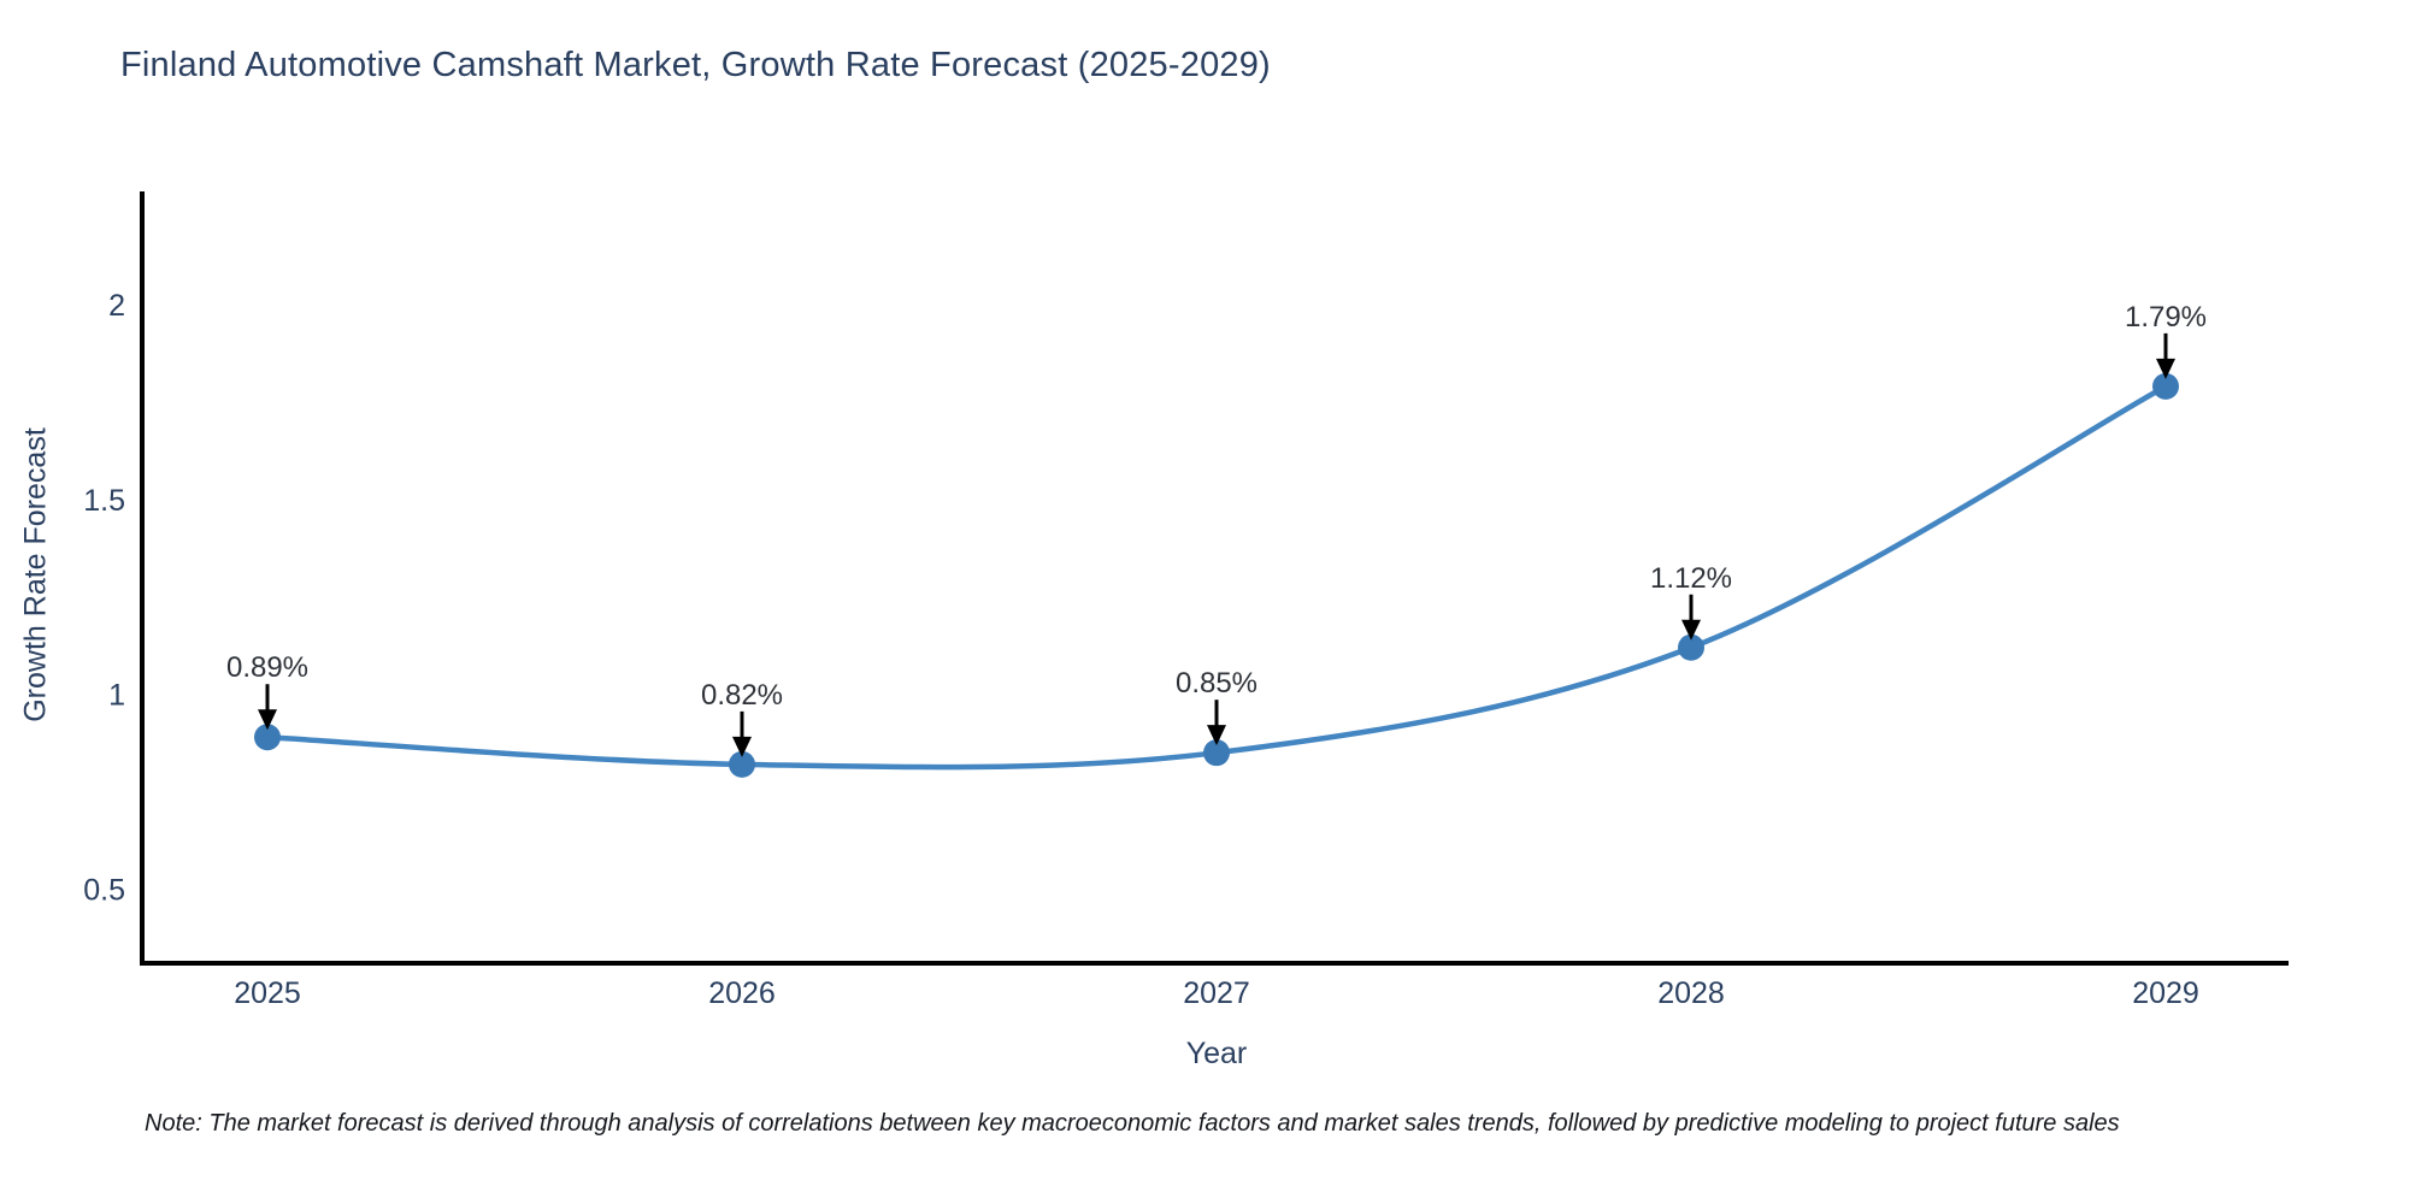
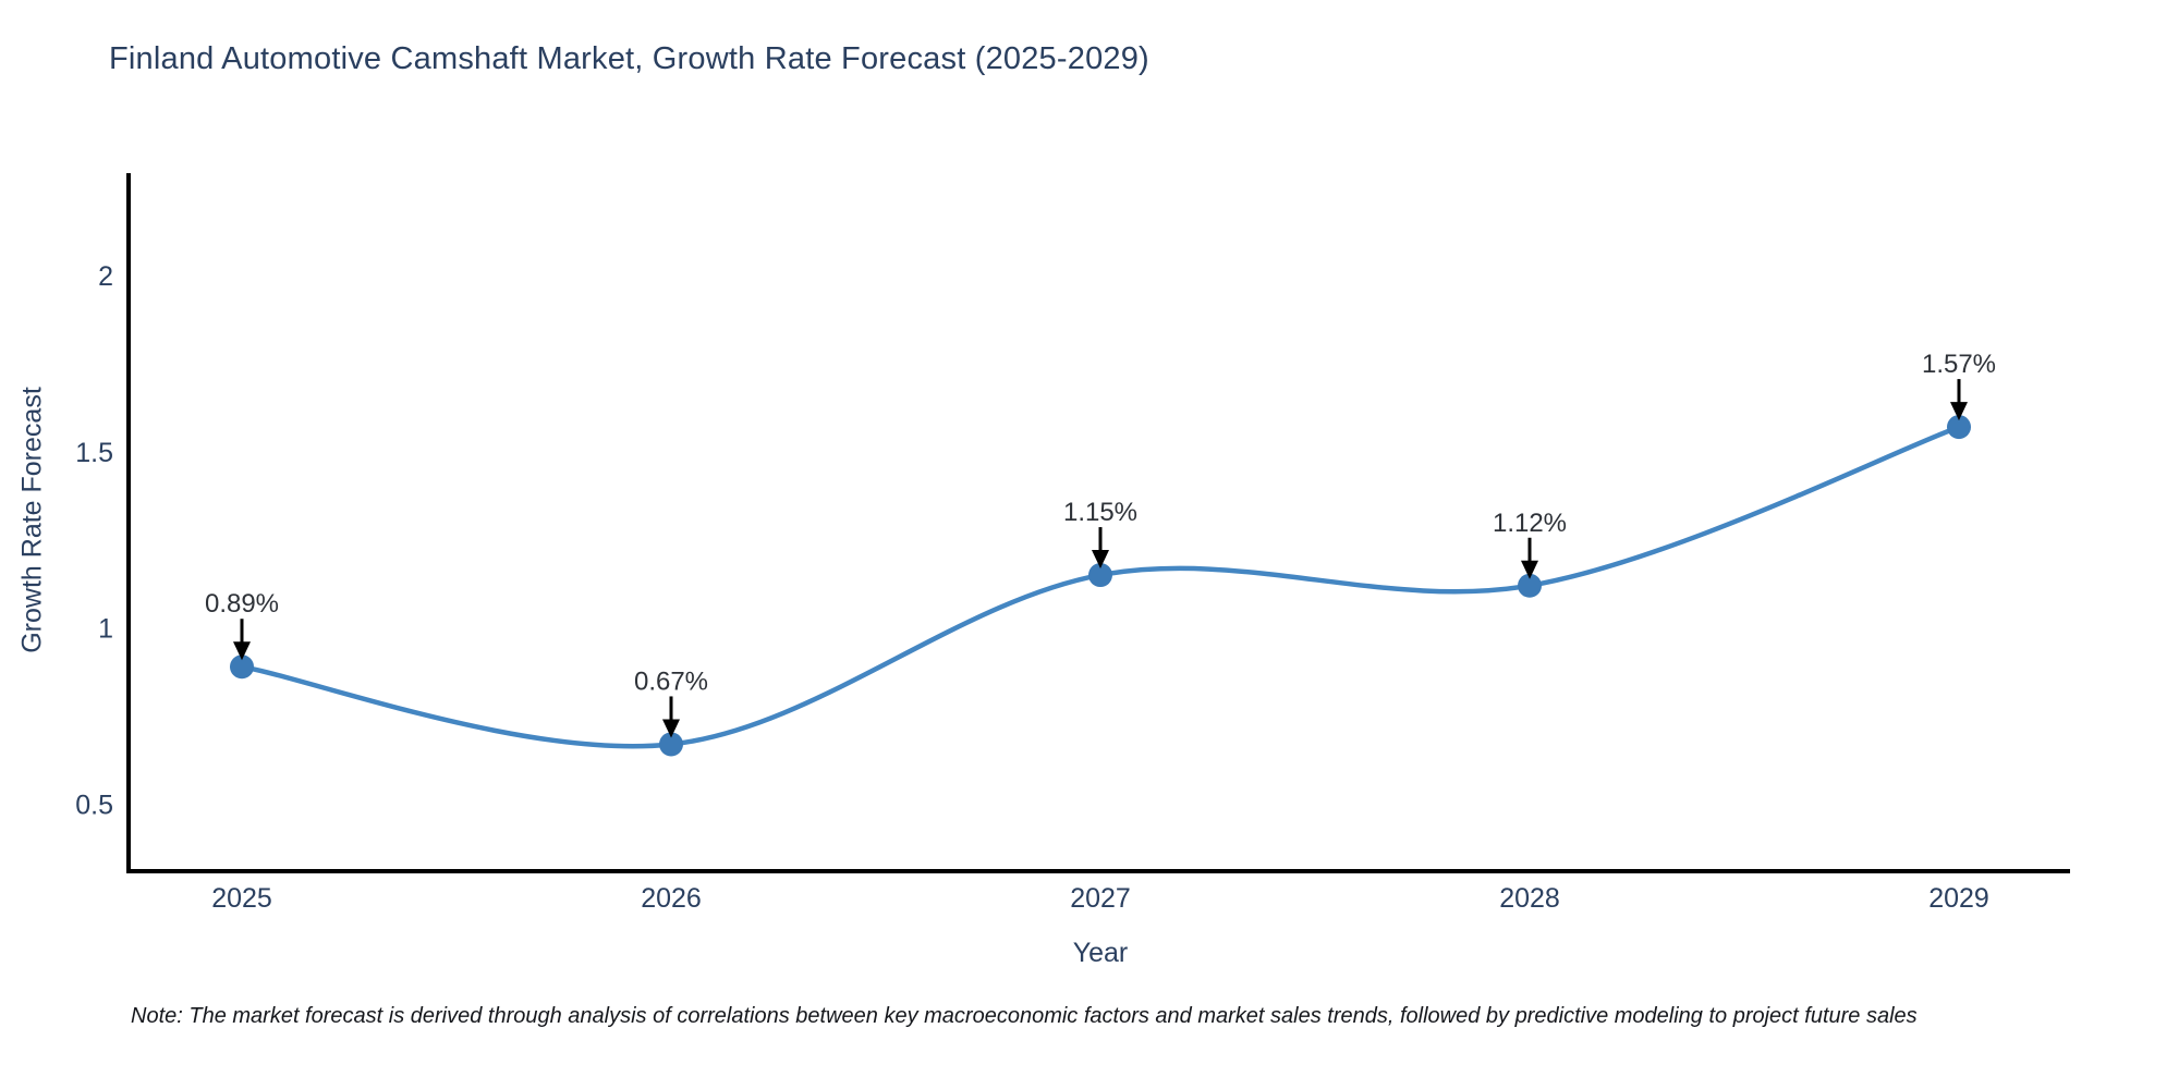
2026: 0.82% -> 0.67%
2027: 0.85% -> 1.15%
2029: 1.79% -> 1.57%
